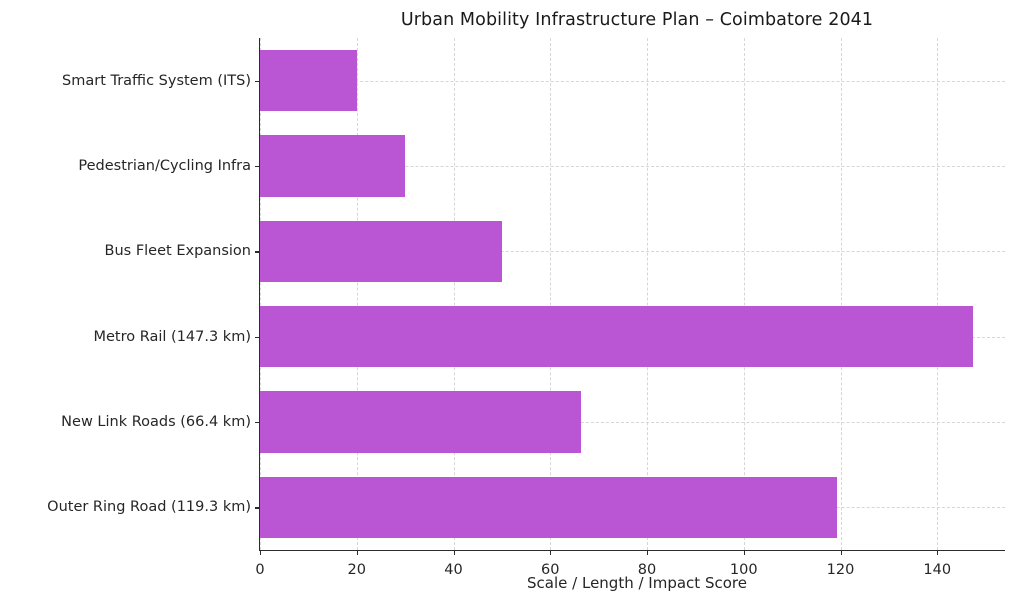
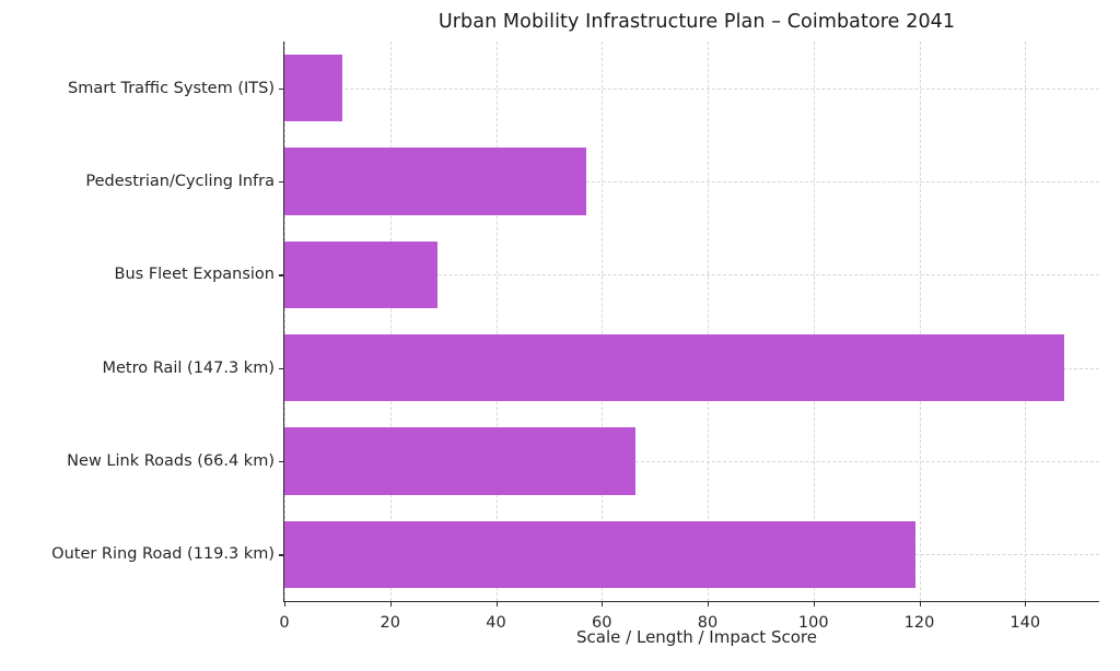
Bus Fleet Expansion: 50 -> 29
Pedestrian/Cycling Infra: 30 -> 57
Smart Traffic System (ITS): 20 -> 11
